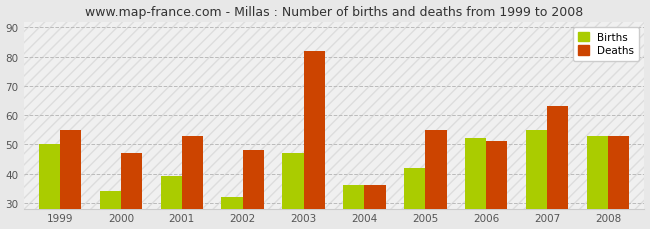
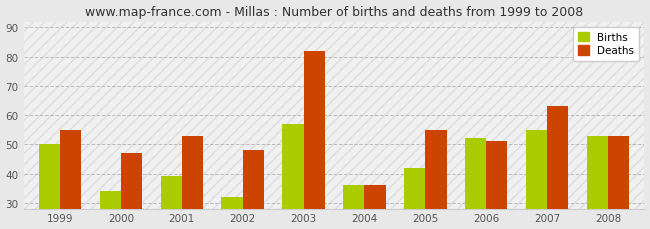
Births/2003: 47 -> 57
